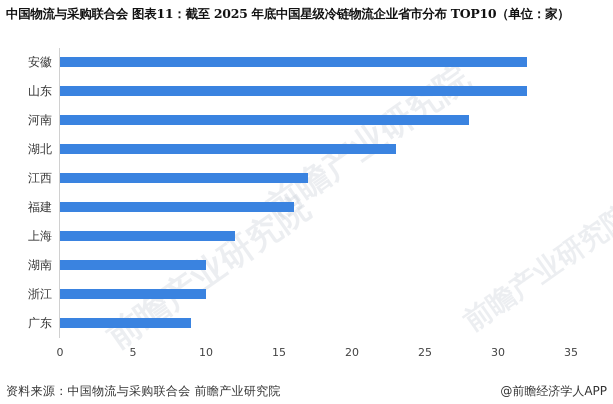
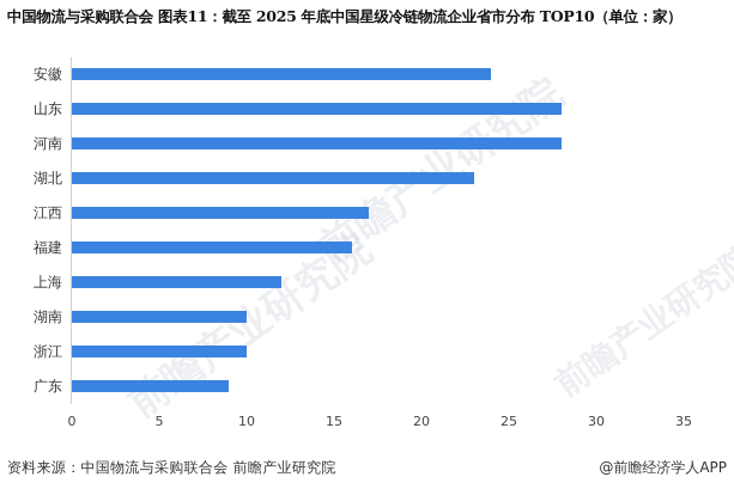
安徽: 32 -> 24
山东: 32 -> 28
